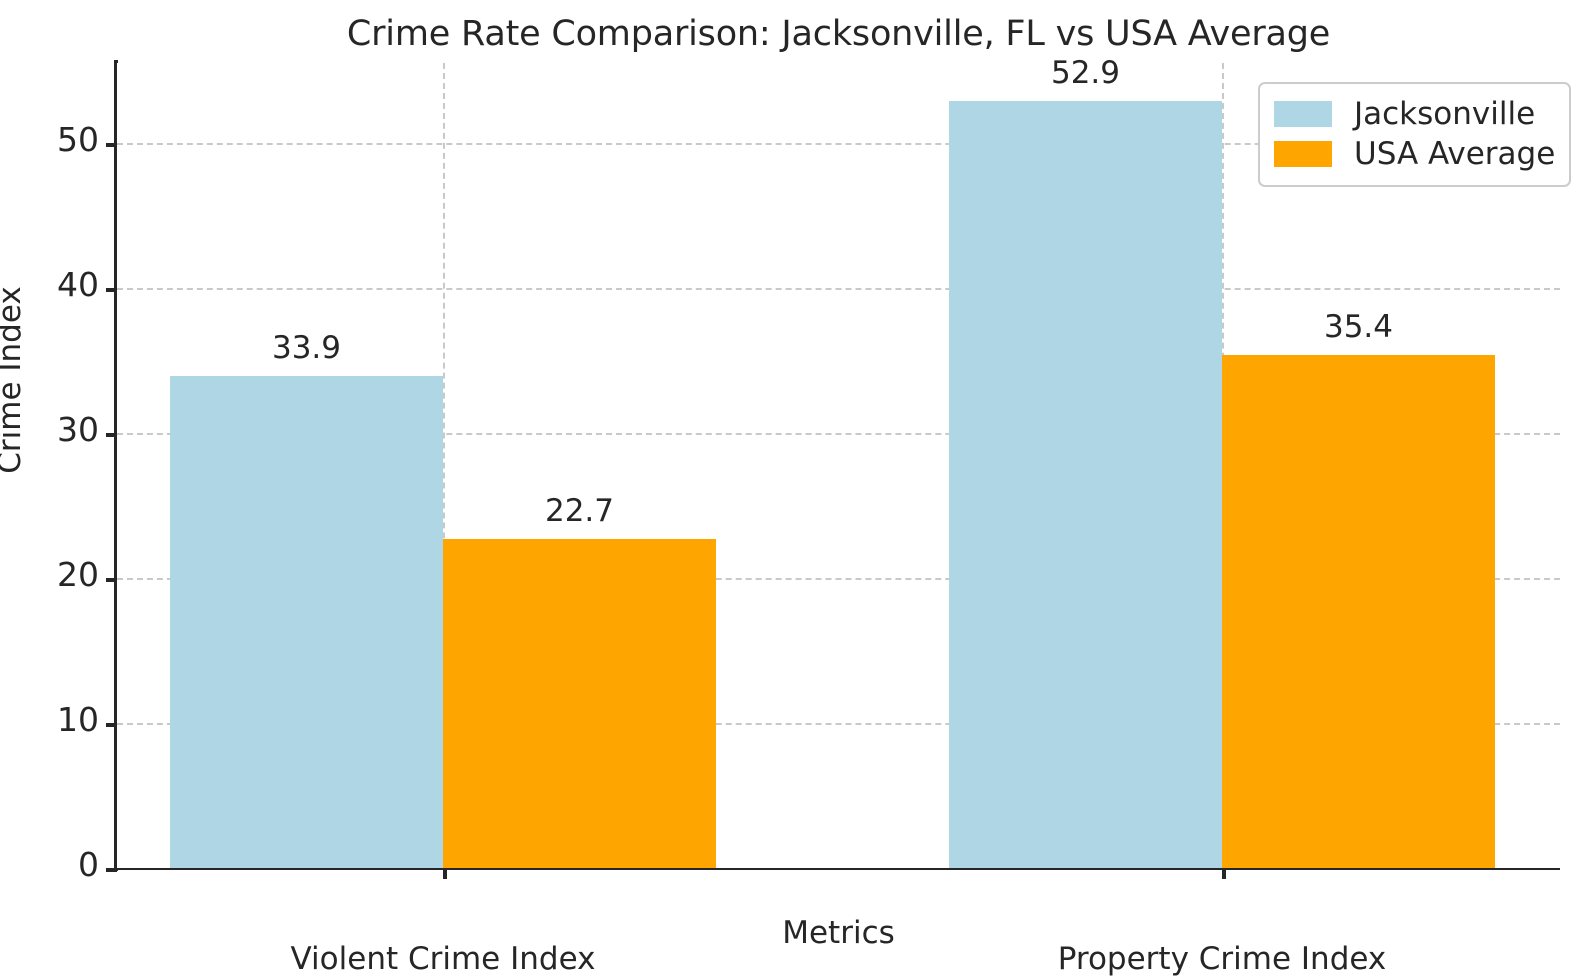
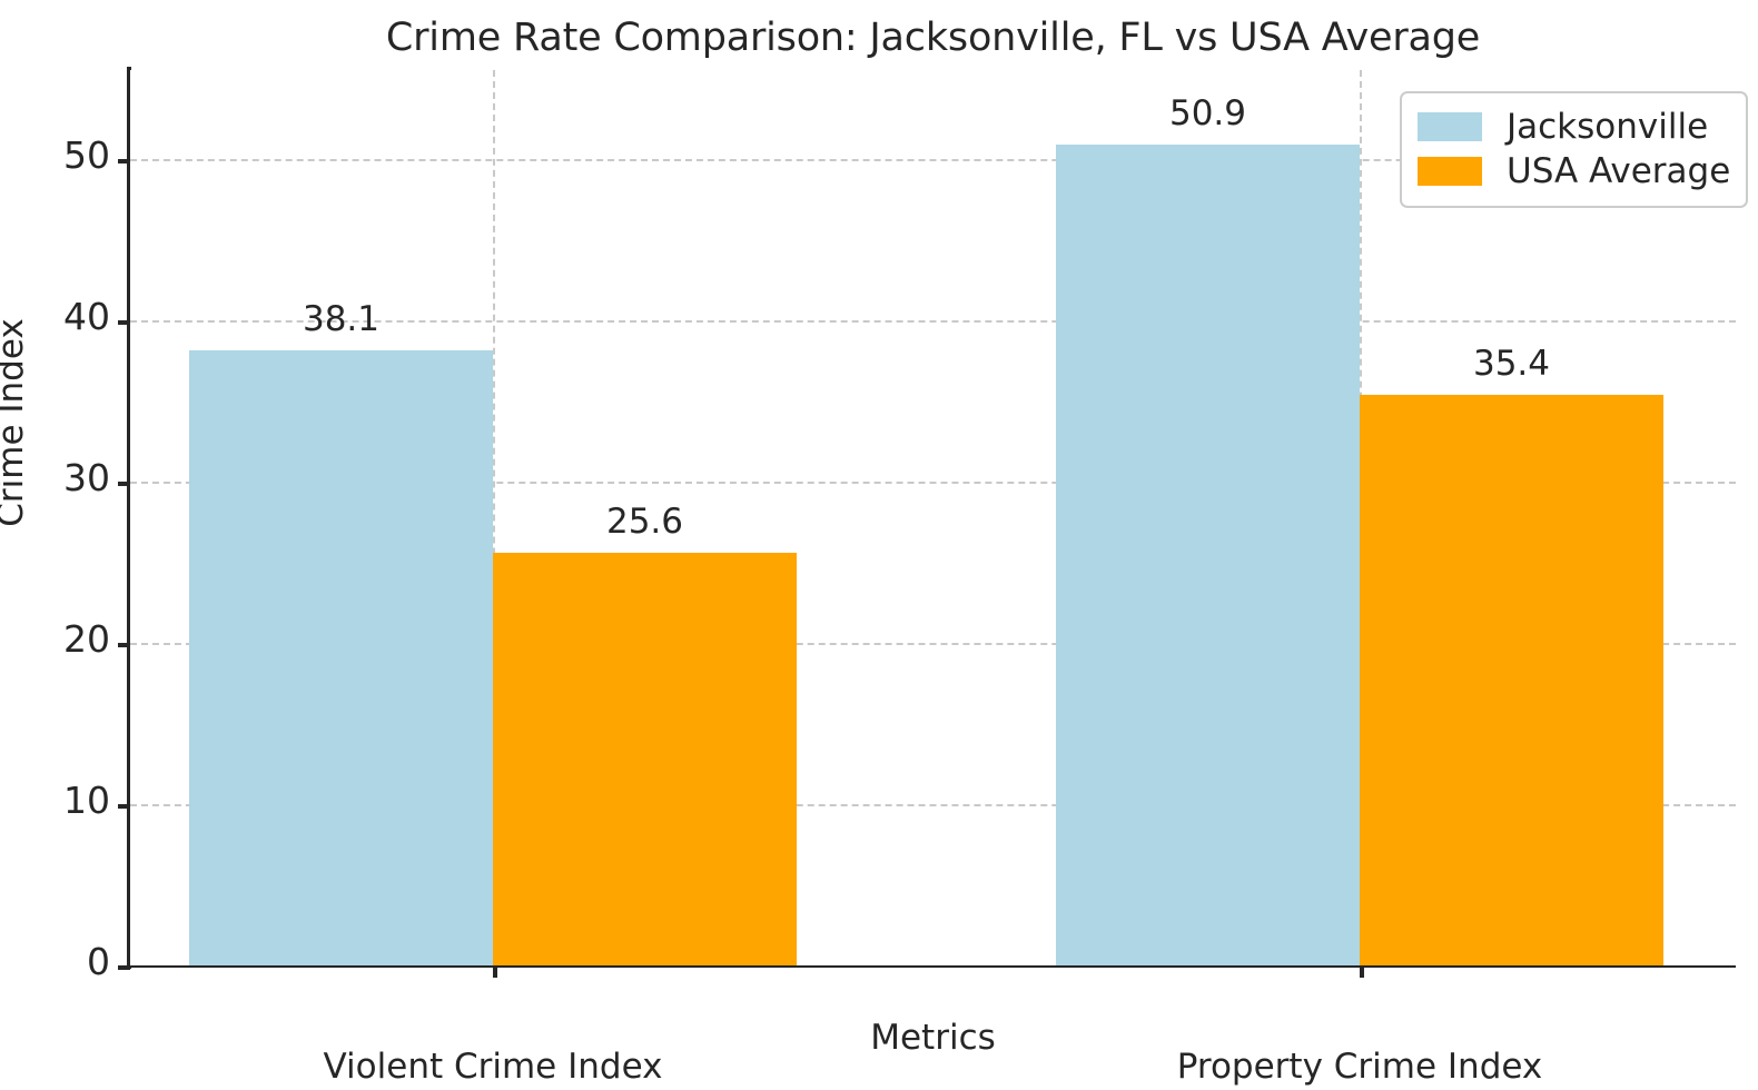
Jacksonville/Violent Crime Index: 33.9 -> 38.1
USA Average/Violent Crime Index: 22.7 -> 25.6
Jacksonville/Property Crime Index: 52.9 -> 50.9
